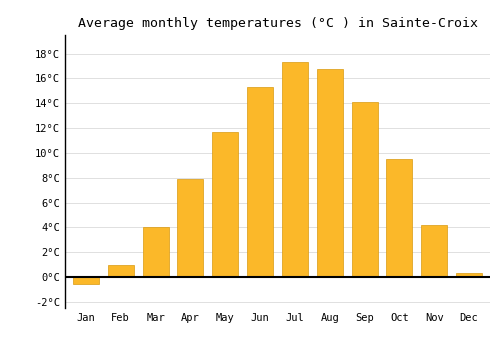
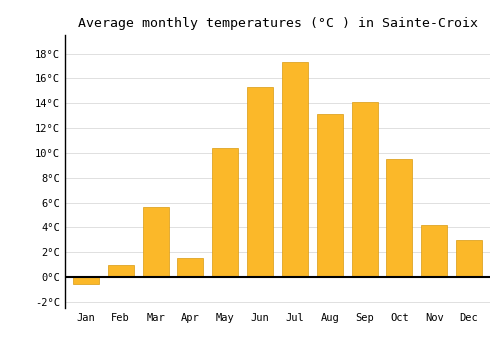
Mar: 4.0°C -> 5.6°C
Apr: 7.9°C -> 1.5°C
May: 11.7°C -> 10.4°C
Aug: 16.8°C -> 13.1°C
Dec: 0.3°C -> 3.0°C
